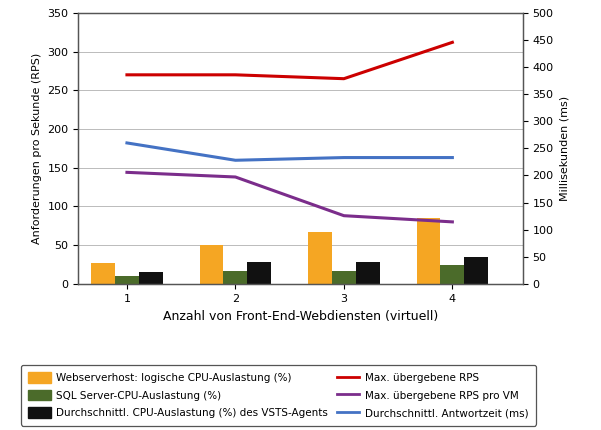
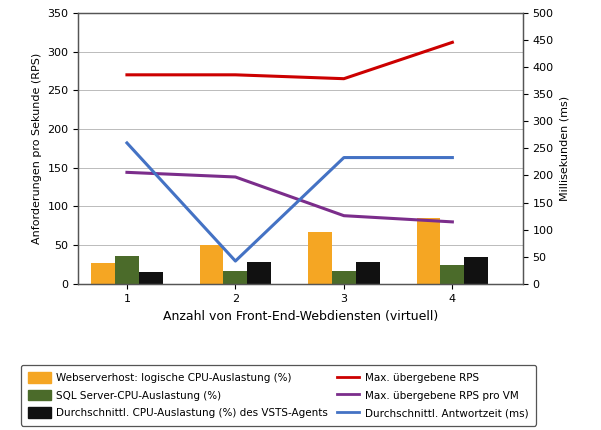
SQL Server-CPU-Auslastung (%)/1: 10 -> 36
Durchschnittl. Antwortzeit (ms)/2: 228 -> 42
